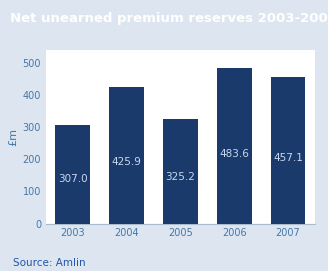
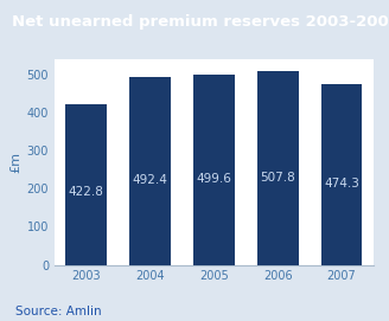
2003: 307.0 -> 422.8
2004: 425.9 -> 492.4
2005: 325.2 -> 499.6
2006: 483.6 -> 507.8
2007: 457.1 -> 474.3
